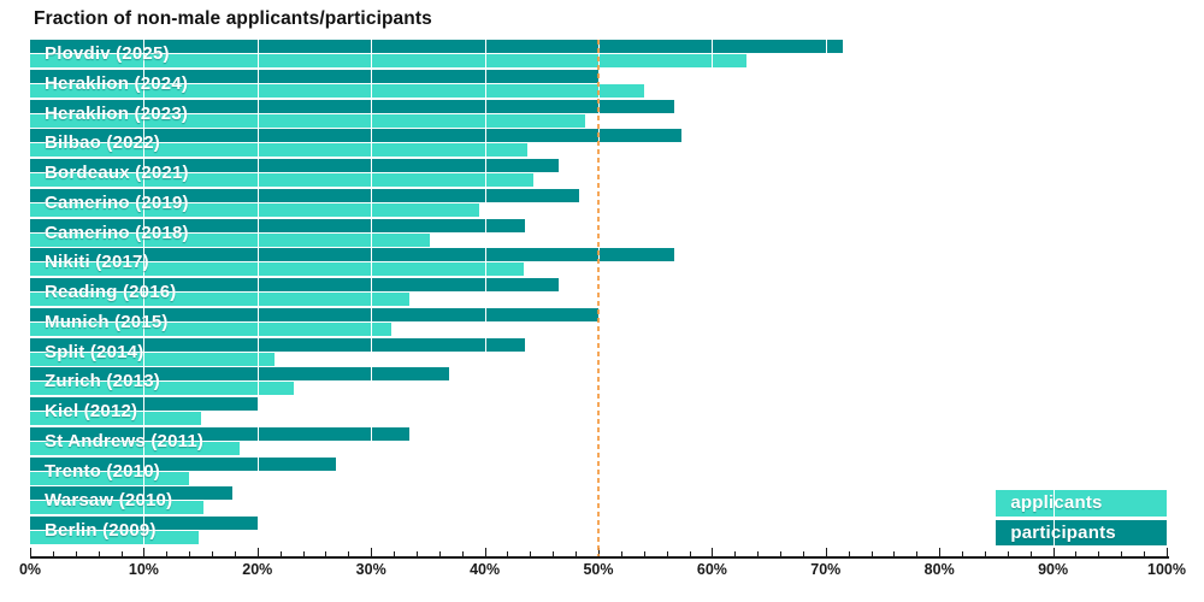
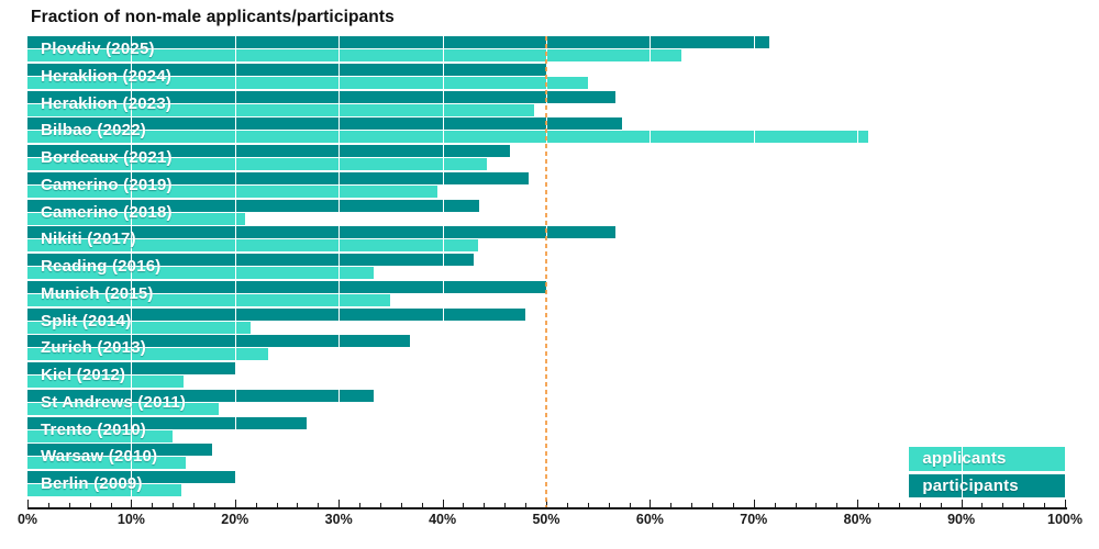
applicants/Bilbao (2022): 44% -> 81%
applicants/Camerino (2018): 35% -> 21%
participants/Reading (2016): 46% -> 43%
applicants/Munich (2015): 32% -> 35%
participants/Split (2014): 44% -> 48%
